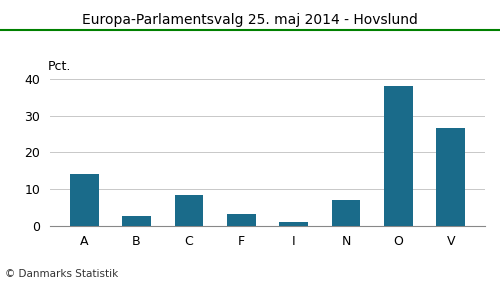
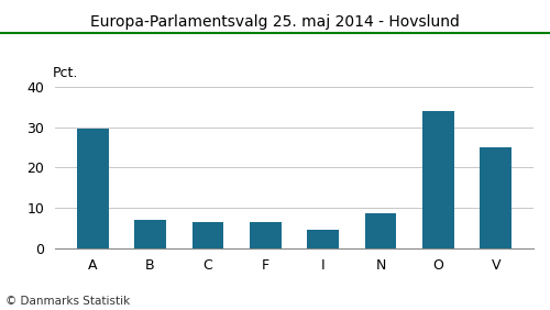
A: 14.0 -> 29.5
B: 2.5 -> 7.0
C: 8.3 -> 6.5
F: 3.3 -> 6.5
I: 1.0 -> 4.5
N: 7.0 -> 8.5
O: 38.0 -> 34.0
V: 26.5 -> 25.0
